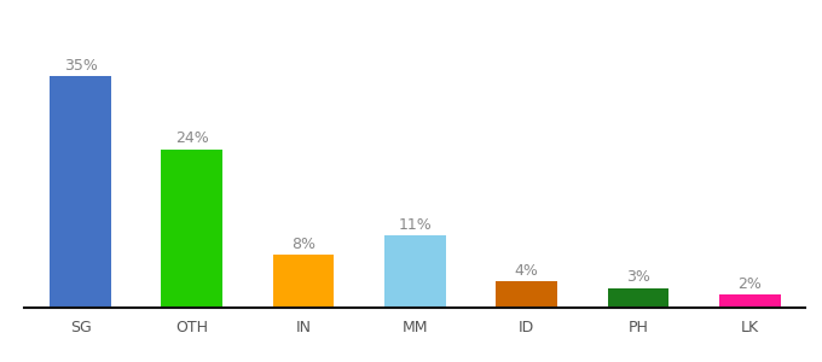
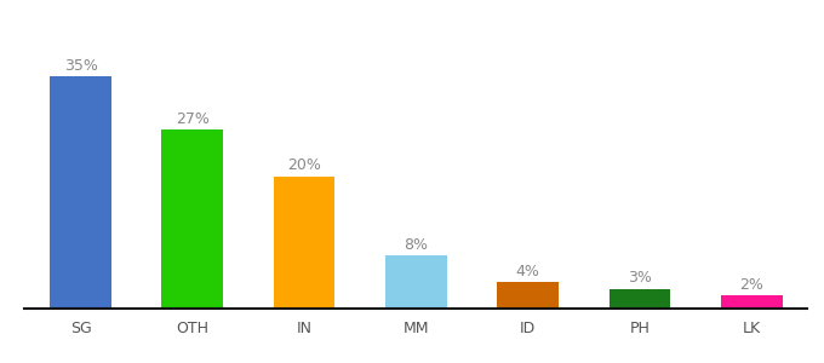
OTH: 24% -> 27%
IN: 8% -> 20%
MM: 11% -> 8%
